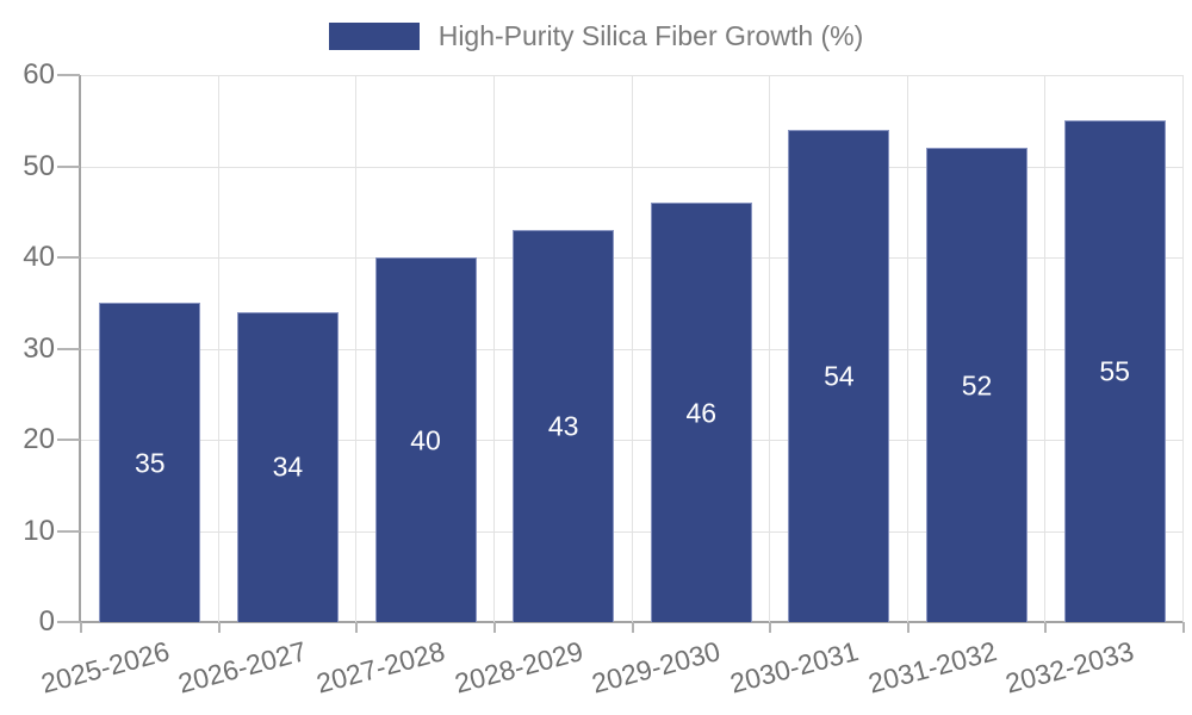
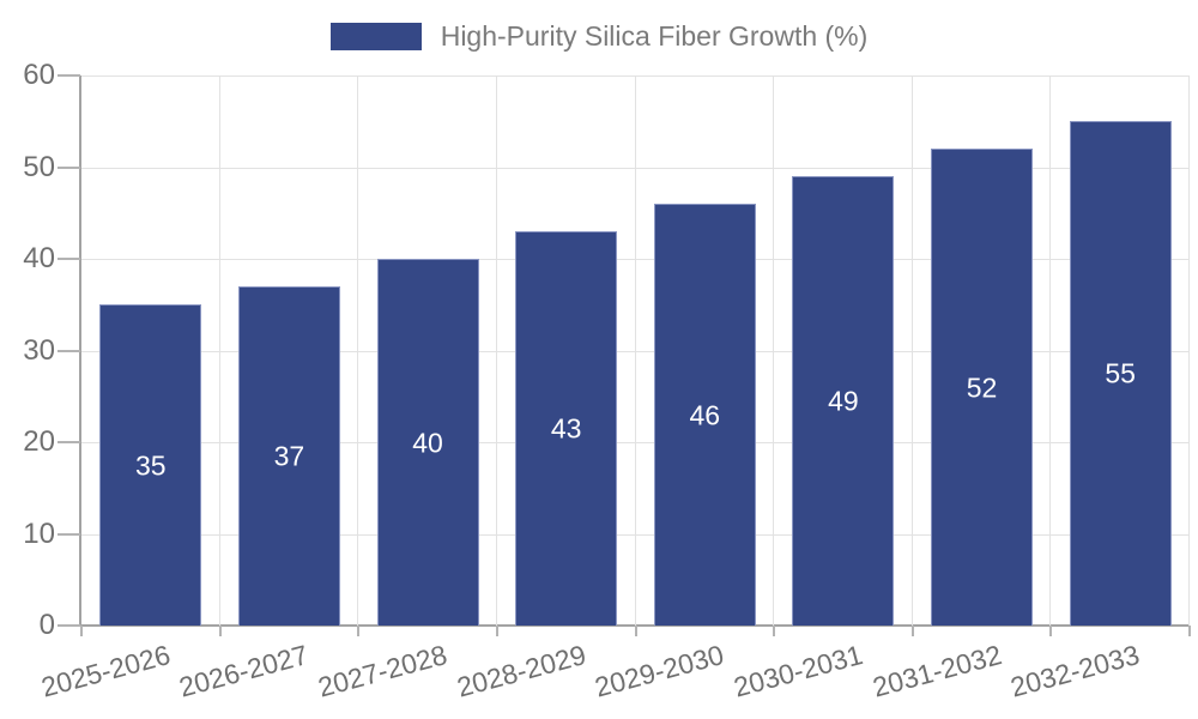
2026-2027: 34 -> 37
2030-2031: 54 -> 49
